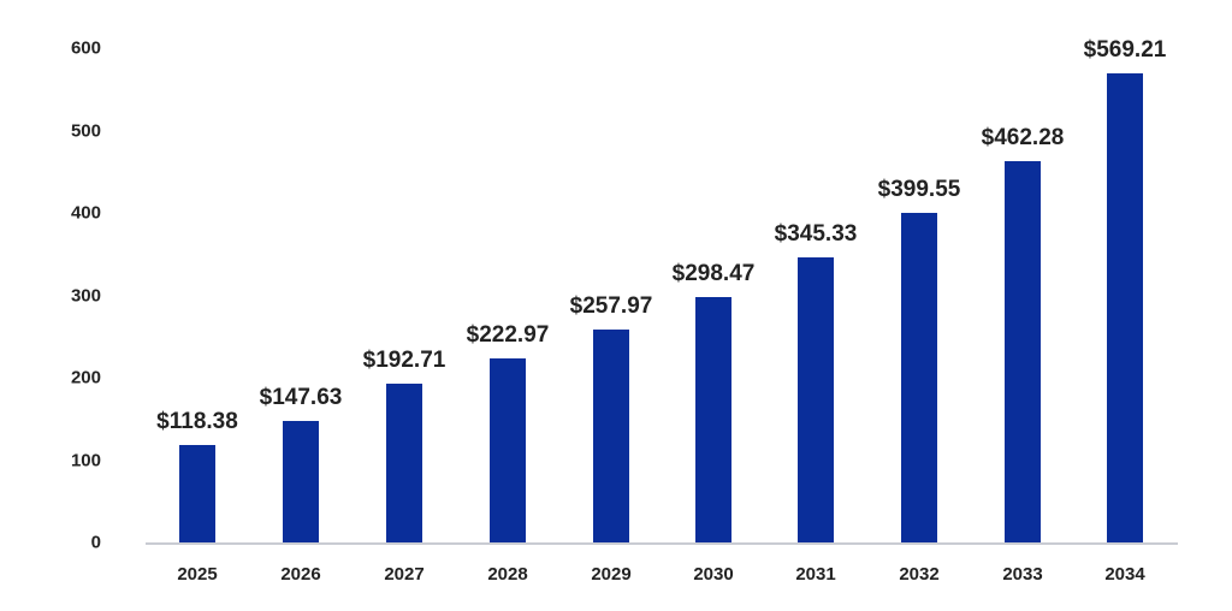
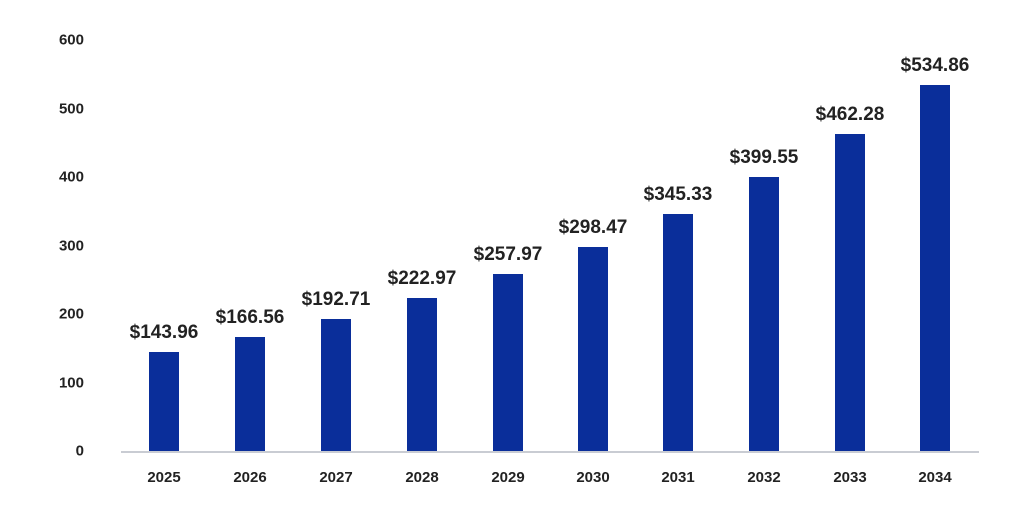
2025: $118.38 -> $143.96
2026: $147.63 -> $166.56
2034: $569.21 -> $534.86
